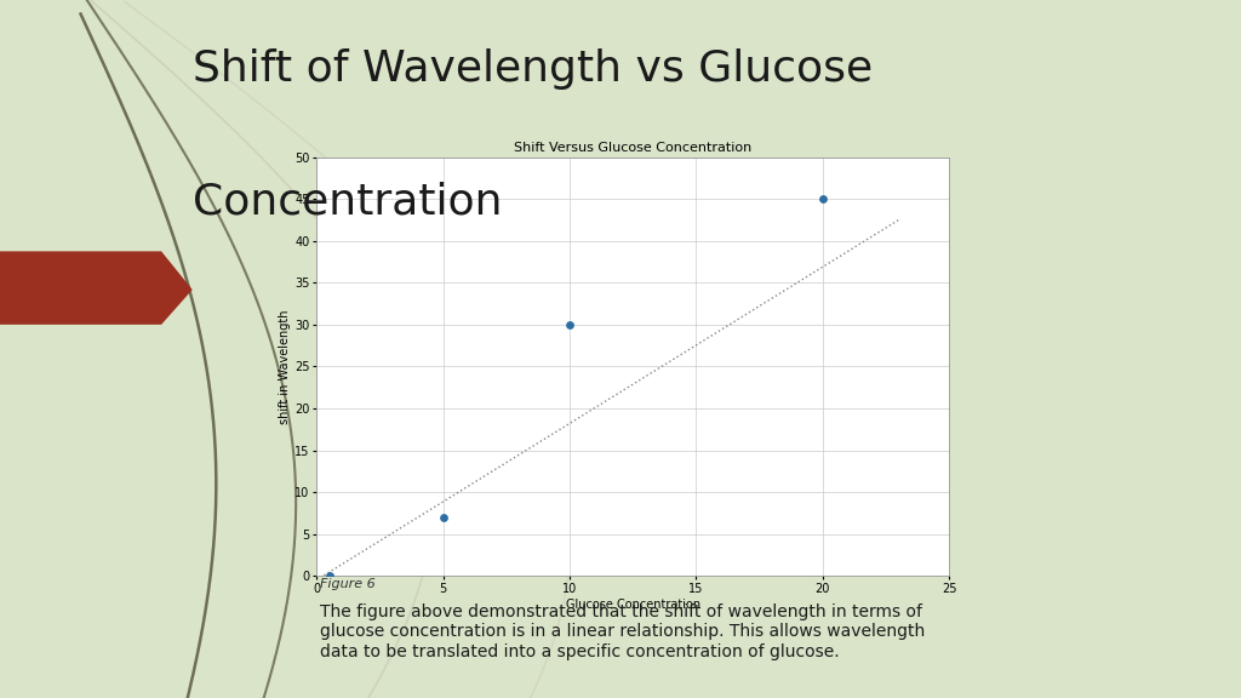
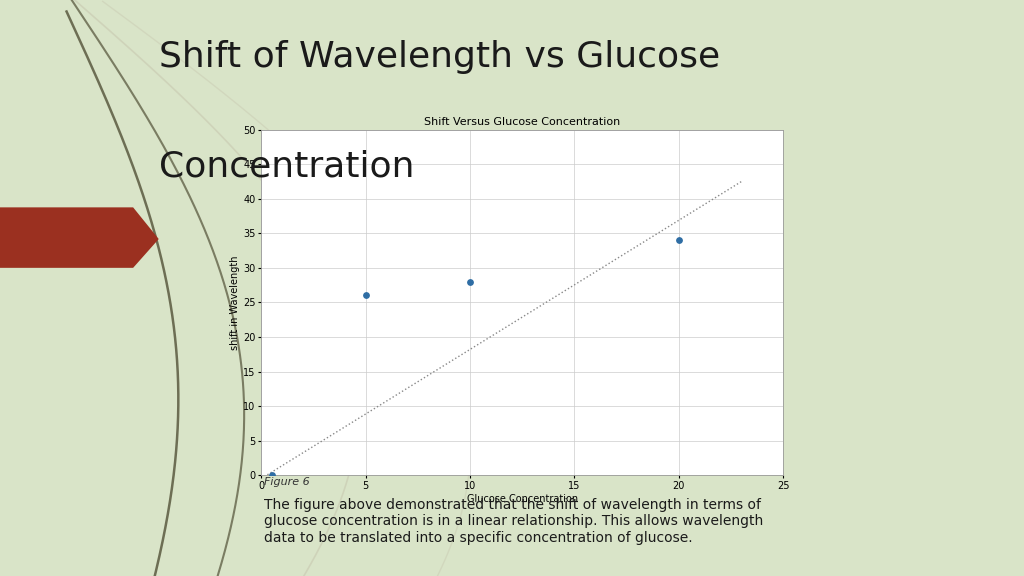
Shift Versus Glucose Concentration/5: 7 -> 26
Shift Versus Glucose Concentration/10: 30 -> 28
Shift Versus Glucose Concentration/20: 45 -> 34
